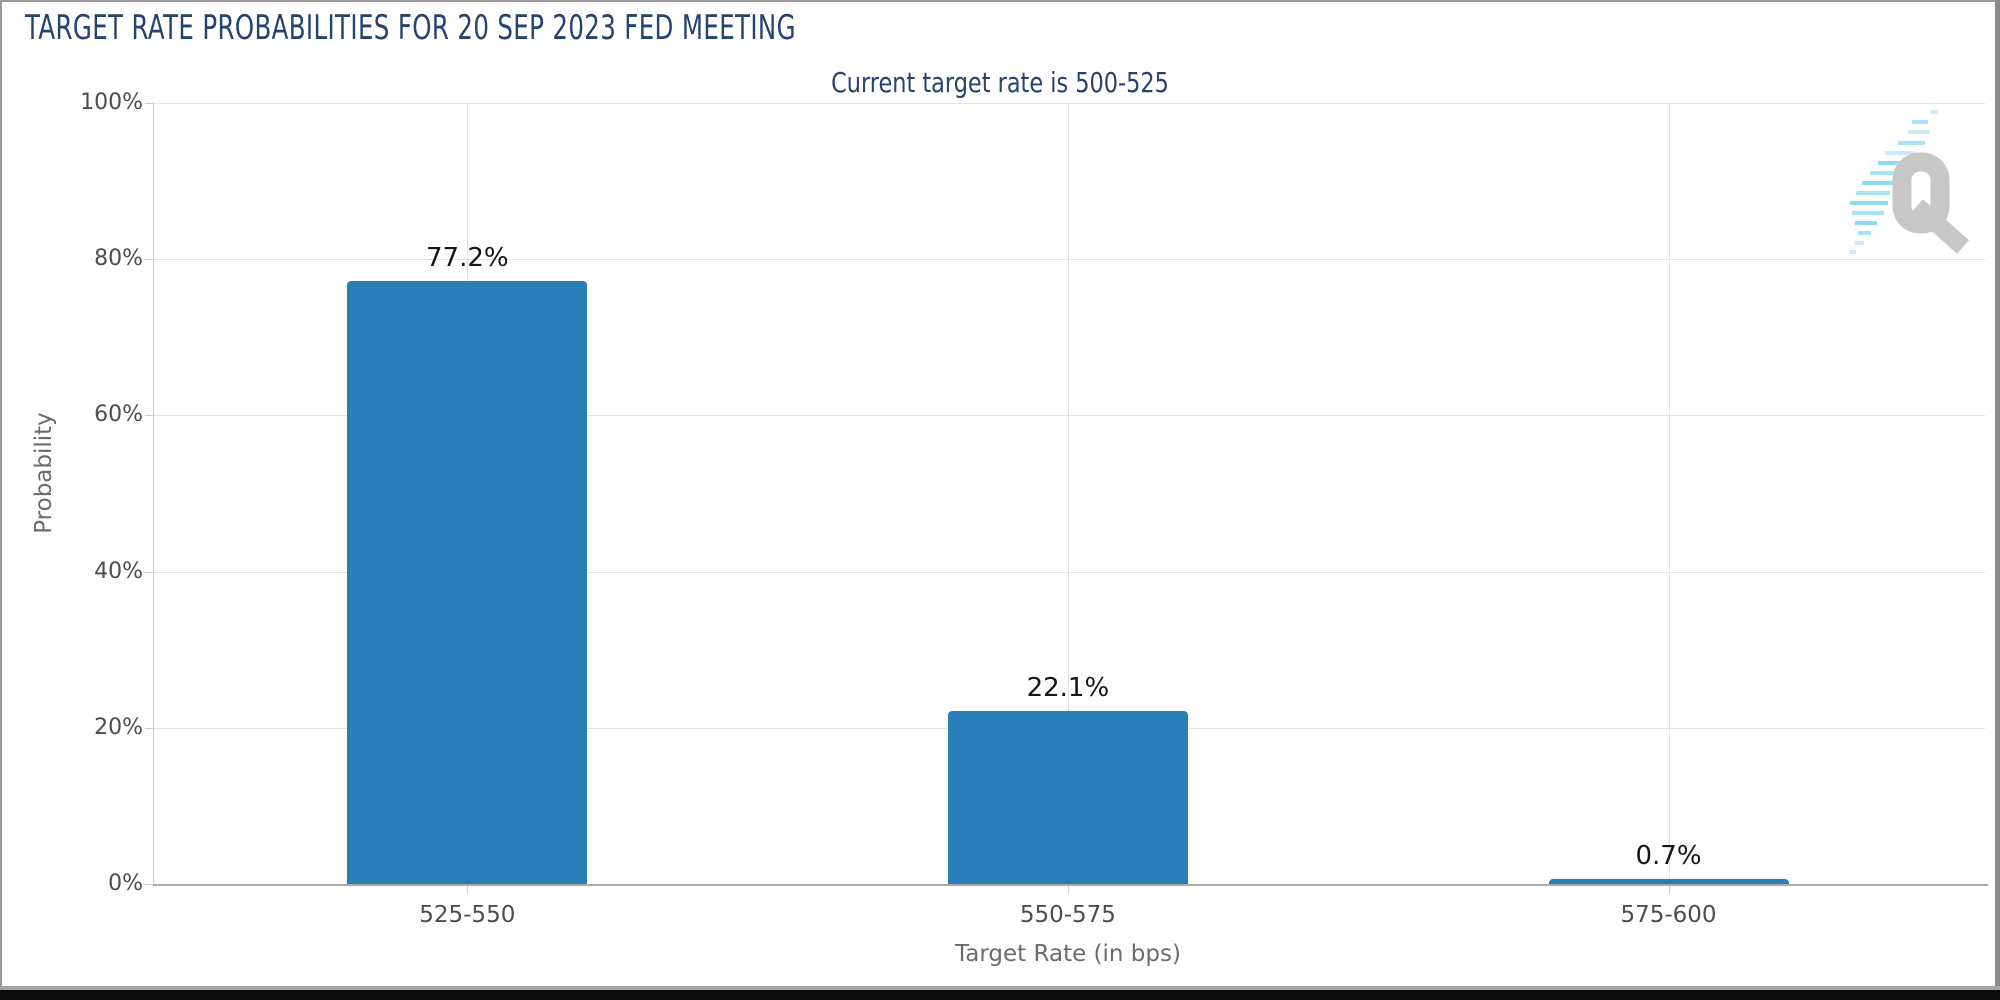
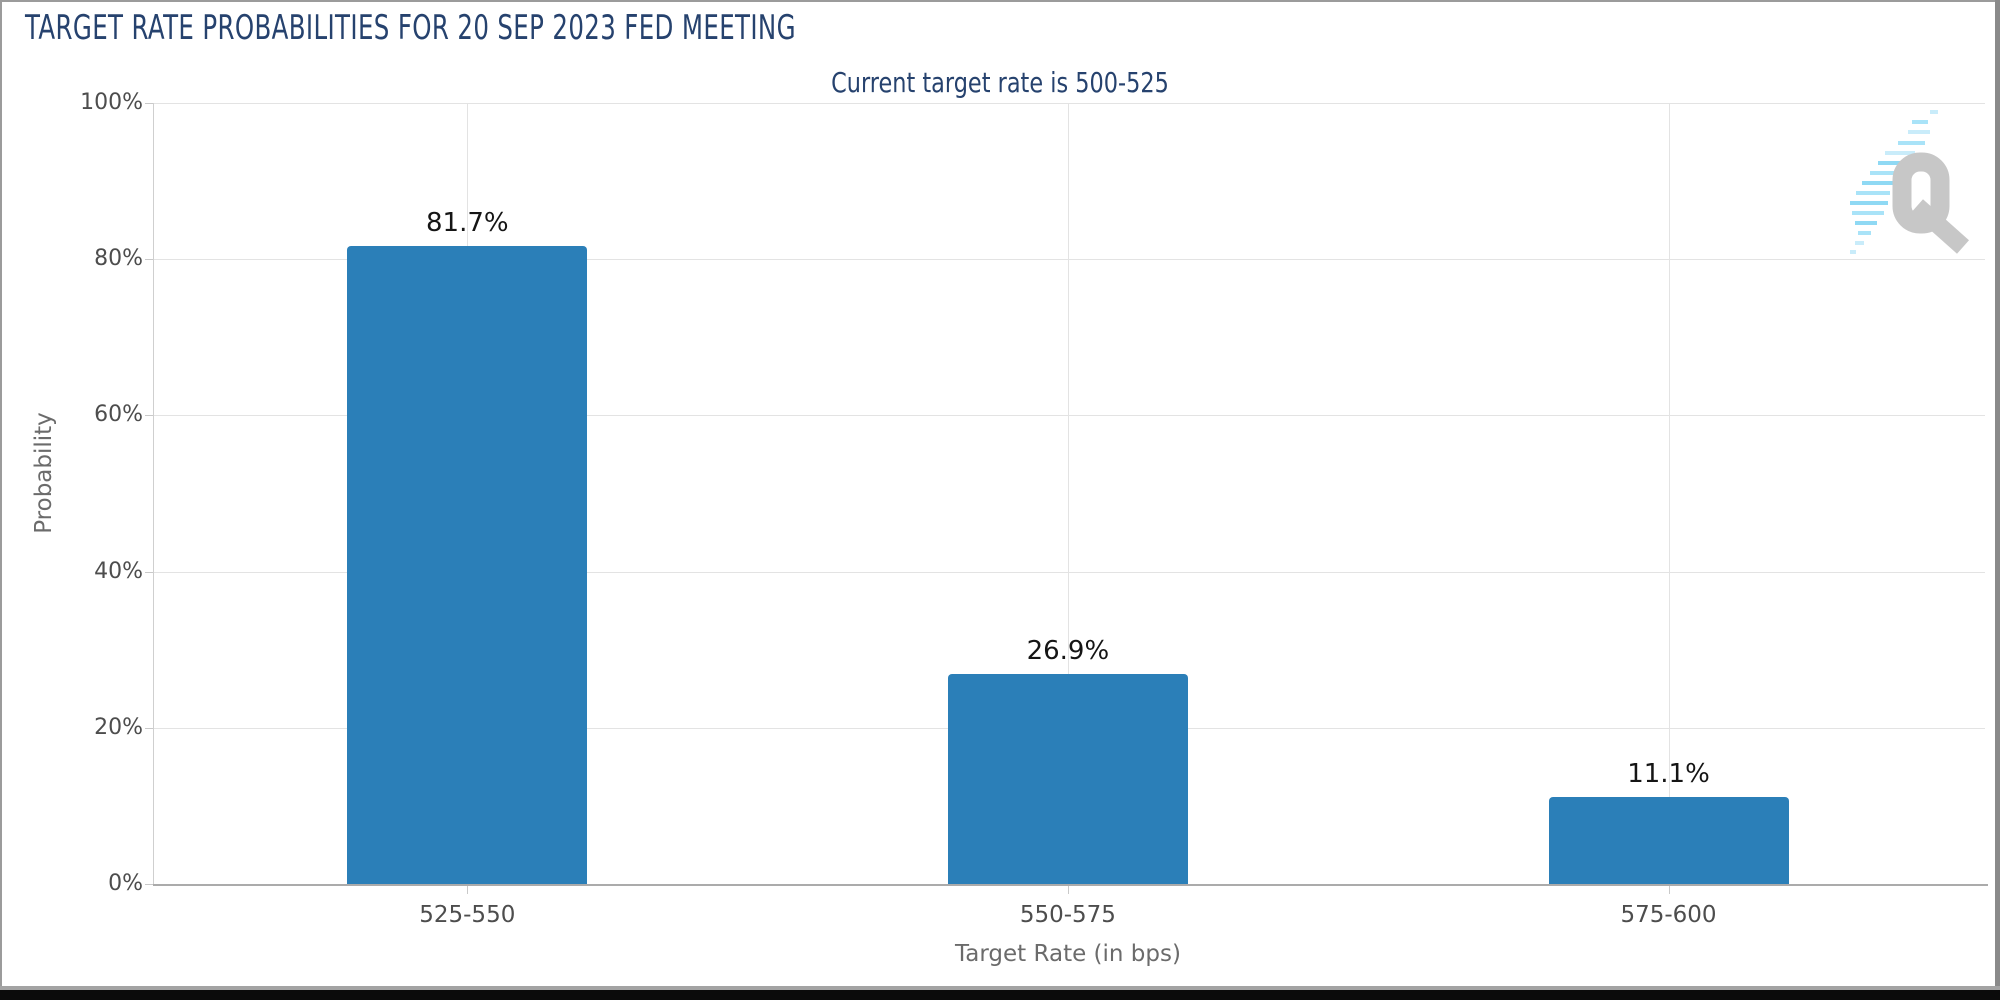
525-550: 77.2% -> 81.7%
550-575: 22.1% -> 26.9%
575-600: 0.7% -> 11.1%
